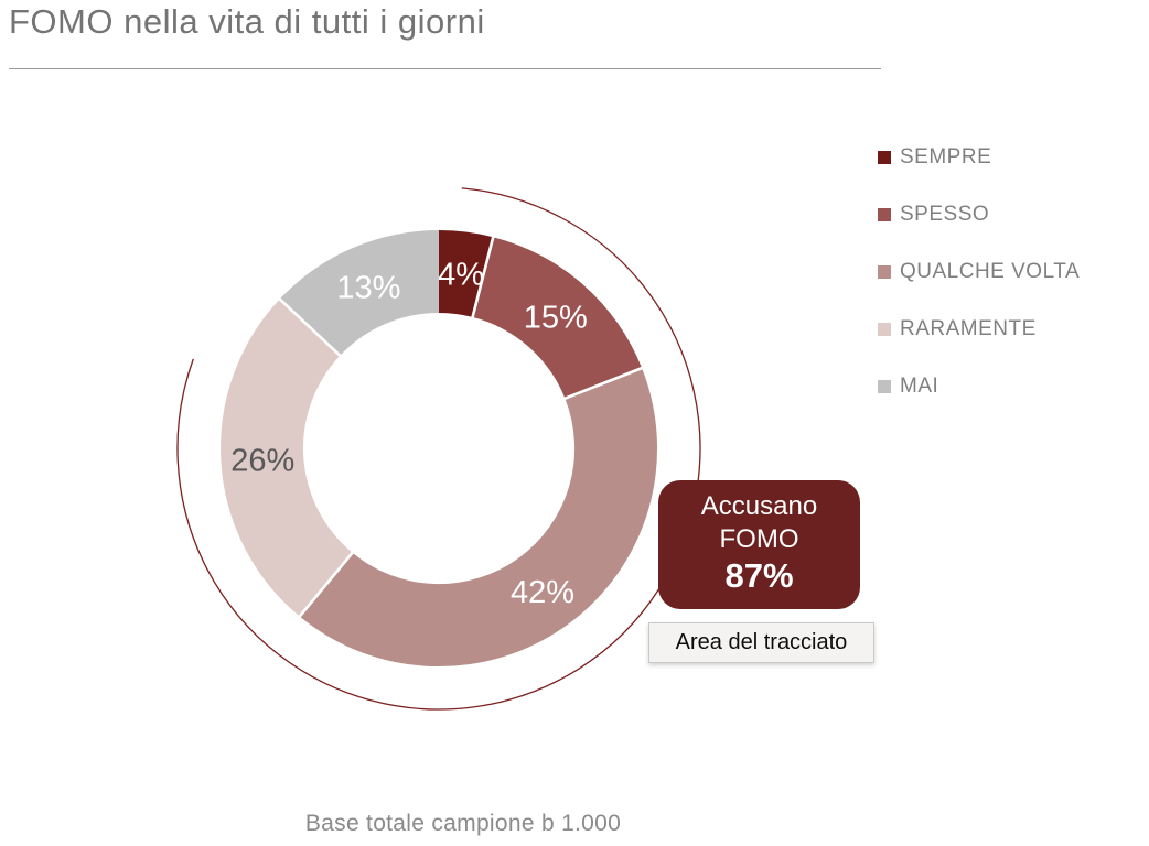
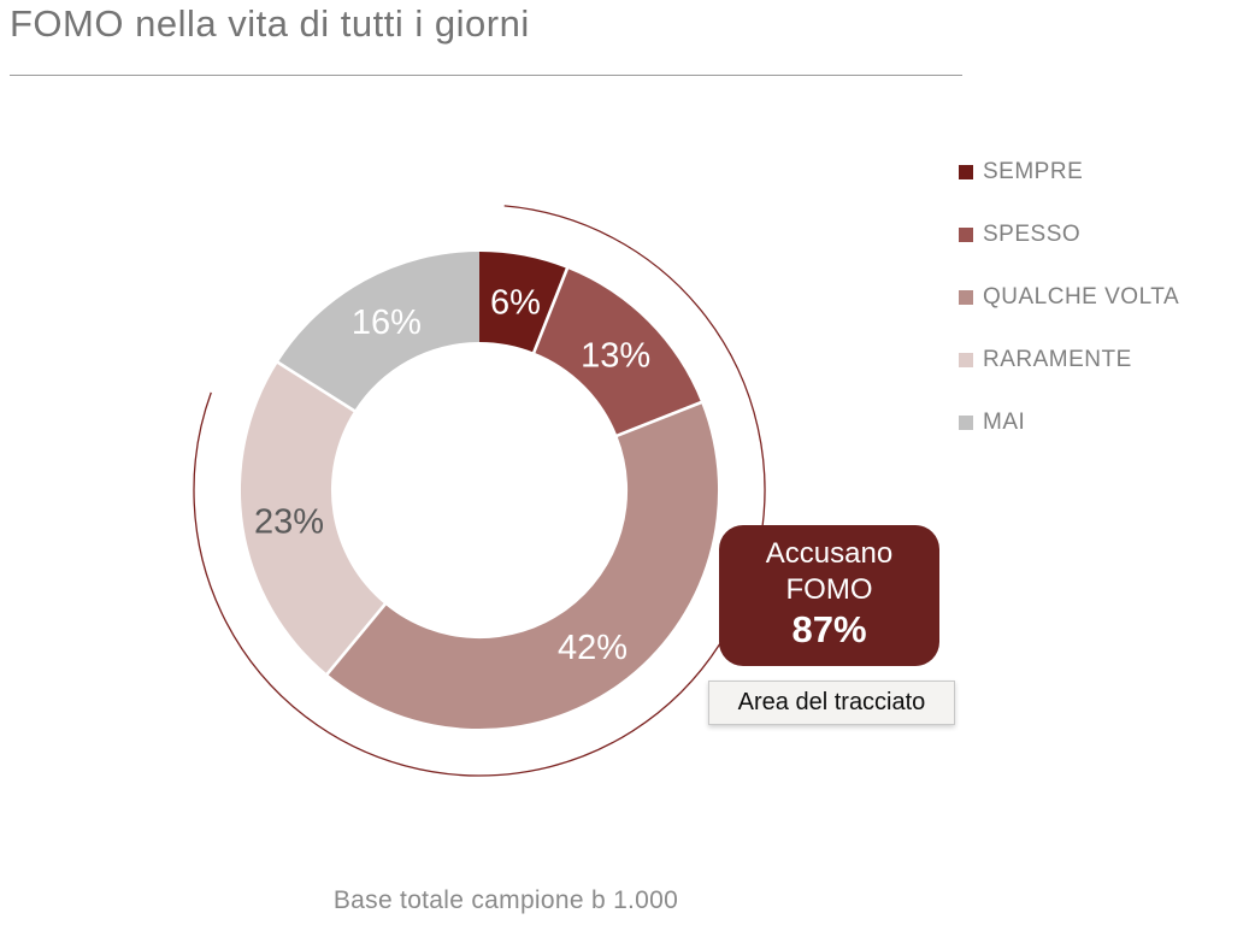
SEMPRE: 4% -> 6%
SPESSO: 15% -> 13%
RARAMENTE: 26% -> 23%
MAI: 13% -> 16%
